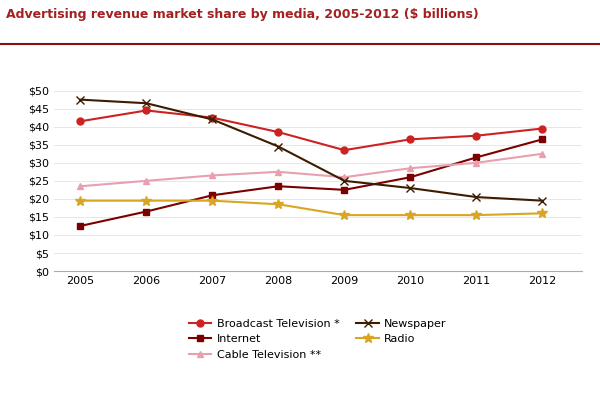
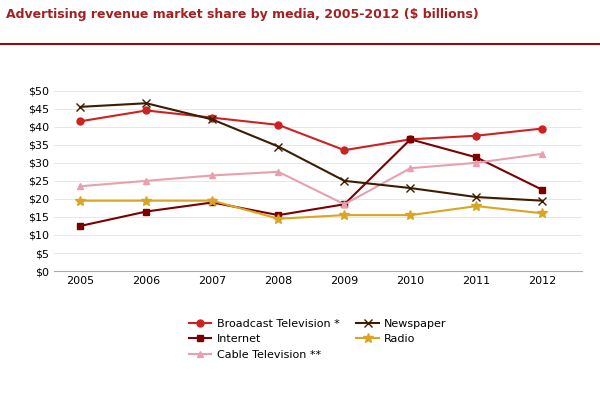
Newspaper/2005: $47.5 -> $45.5
Internet/2007: $21.0 -> $19.0
Broadcast Television */2008: $38.5 -> $40.5
Internet/2008: $23.5 -> $15.5
Radio/2008: $18.5 -> $14.5
Internet/2009: $22.5 -> $18.5
Cable Television **/2009: $26.0 -> $18.5
Internet/2010: $26.0 -> $36.5
Radio/2011: $15.5 -> $18.0
Internet/2012: $36.5 -> $22.5
